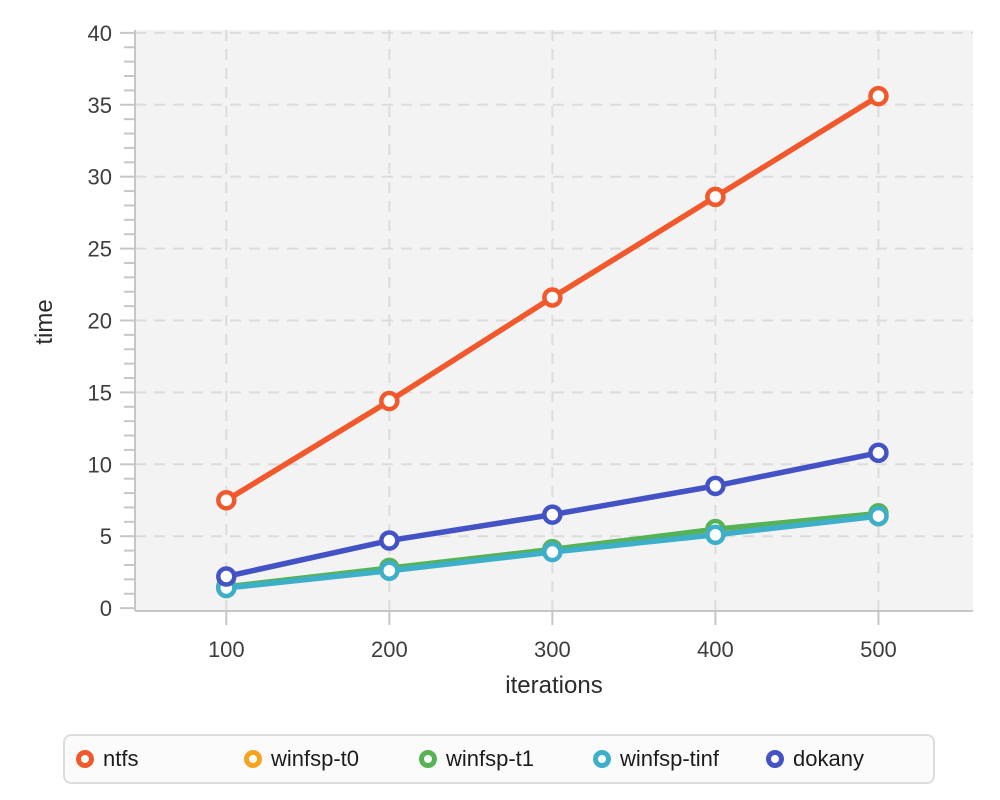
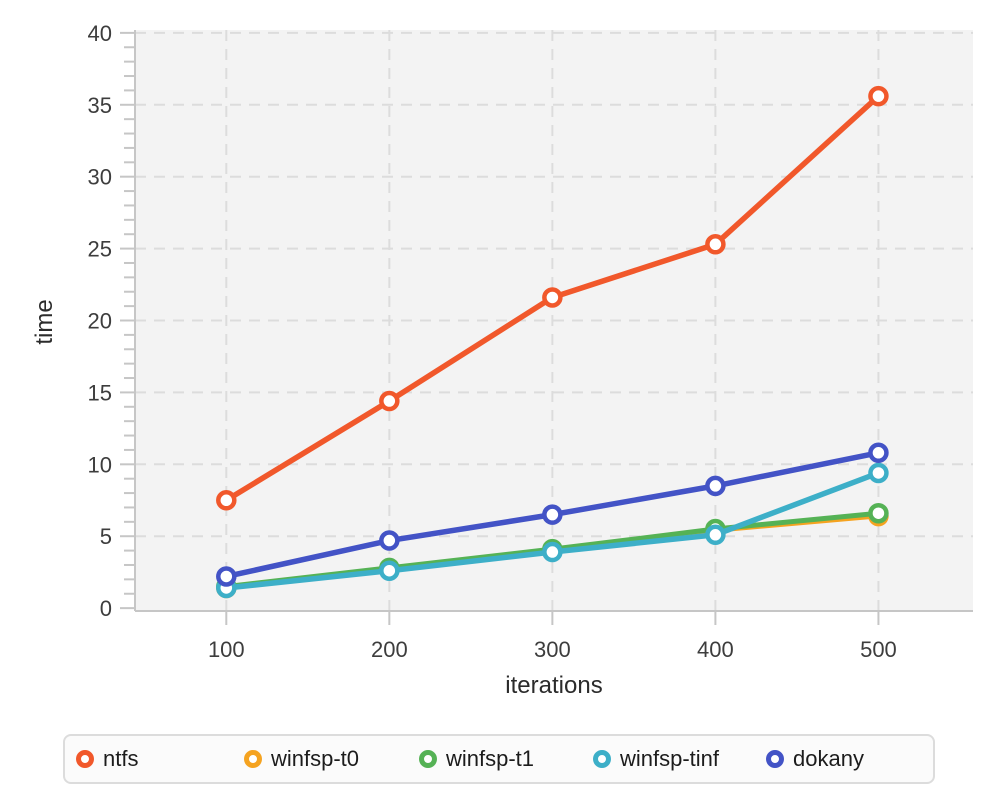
ntfs/400: 28.6 -> 25.3
winfsp-tinf/500: 6.4 -> 9.4
